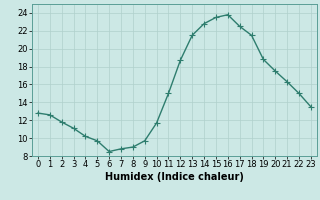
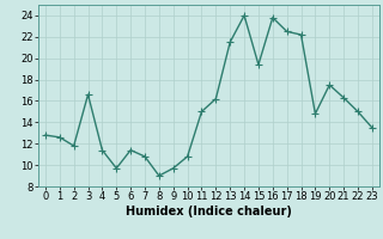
3: 11.1 -> 16.6
4: 10.2 -> 11.4
6: 8.5 -> 11.4
7: 8.8 -> 10.8
10: 11.7 -> 10.8
12: 18.7 -> 16.2
14: 22.8 -> 24.0
15: 23.5 -> 19.4
18: 21.5 -> 22.2
19: 18.8 -> 14.8
